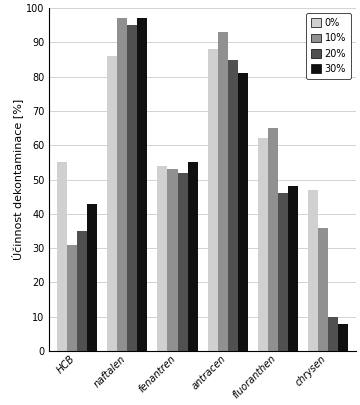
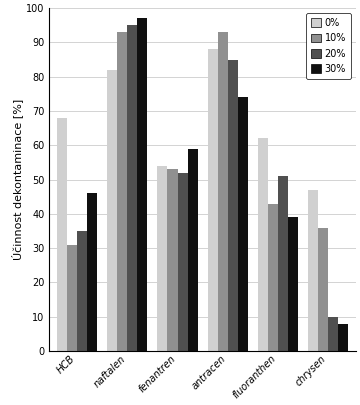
0%/HCB: 55 -> 68
30%/HCB: 43 -> 46
0%/naftalen: 86 -> 82
10%/naftalen: 97 -> 93
30%/fenantren: 55 -> 59
30%/antracen: 81 -> 74
10%/fluoranthen: 65 -> 43
20%/fluoranthen: 46 -> 51
30%/fluoranthen: 48 -> 39
